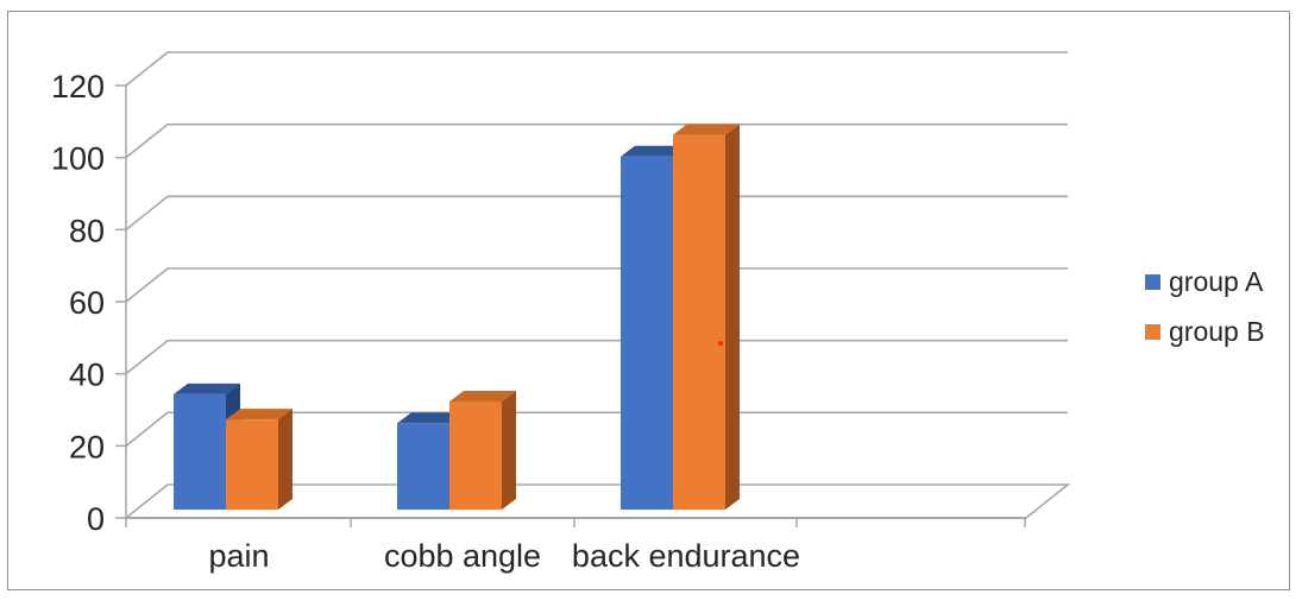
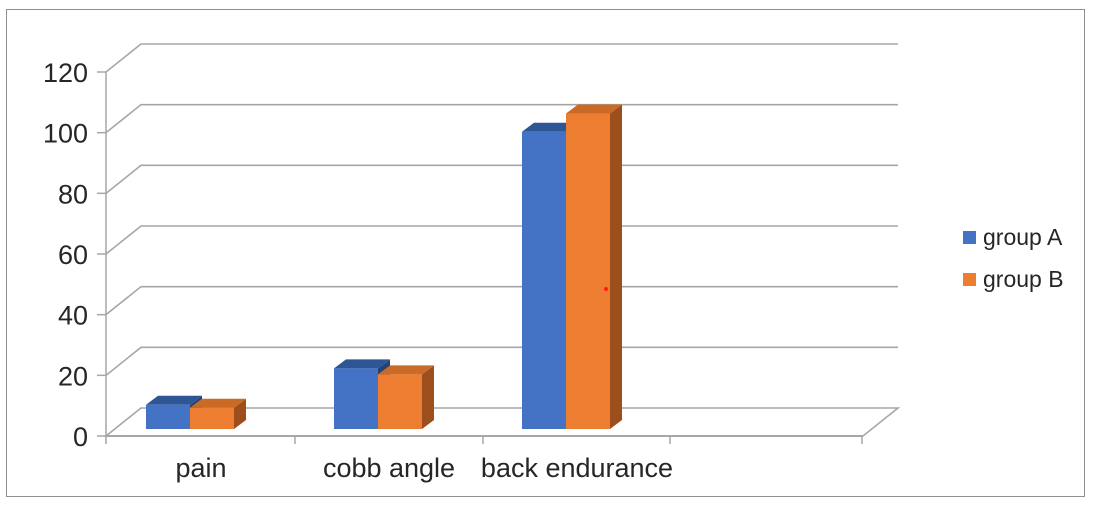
group A/pain: 32 -> 8
group B/pain: 25 -> 7
group A/cobb angle: 24 -> 20
group B/cobb angle: 30 -> 18
